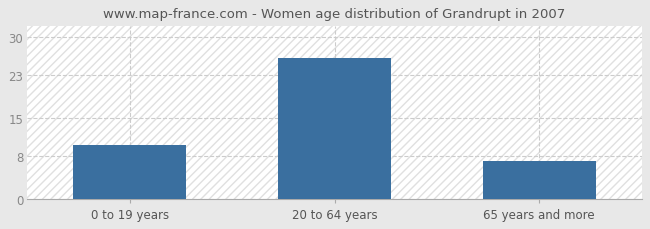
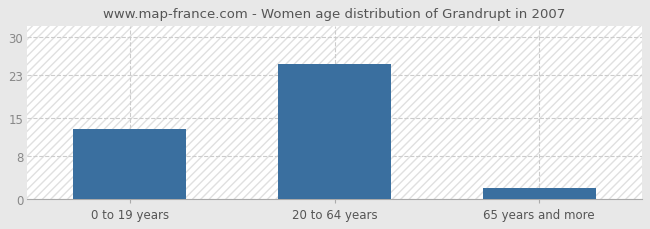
0 to 19 years: 10 -> 13
20 to 64 years: 26 -> 25
65 years and more: 7 -> 2
